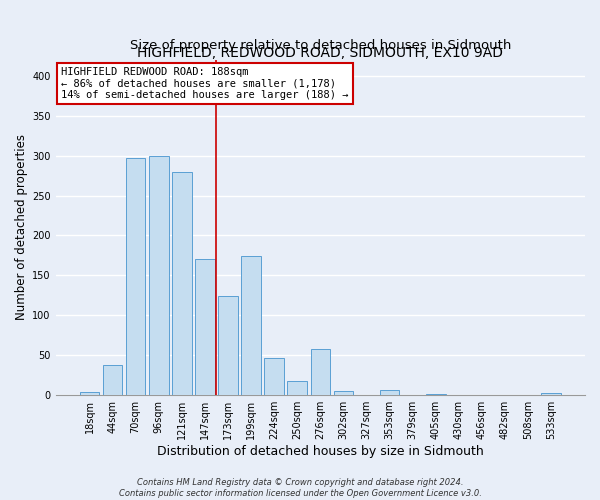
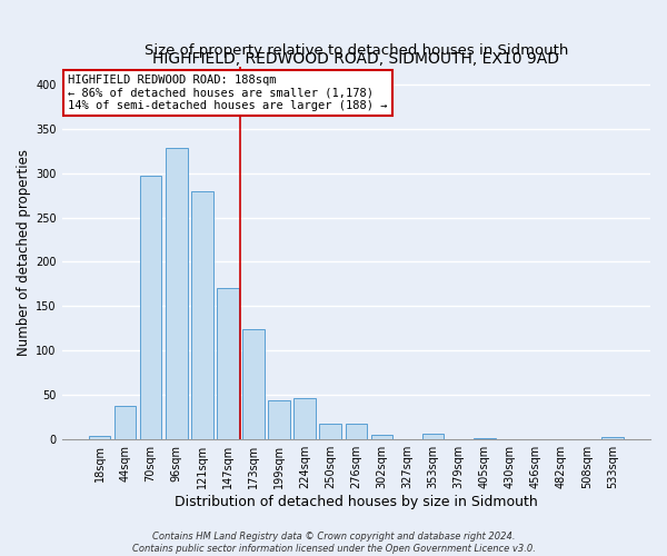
96sqm: 300 -> 329
199sqm: 174 -> 43
276sqm: 58 -> 17
